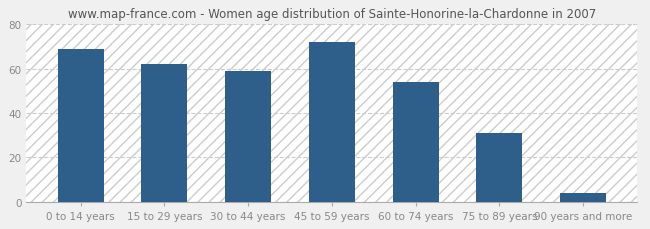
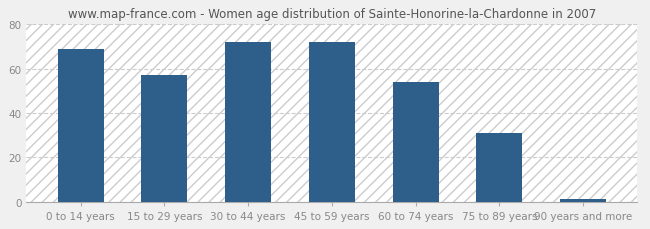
15 to 29 years: 62 -> 57
30 to 44 years: 59 -> 72
90 years and more: 4 -> 1
